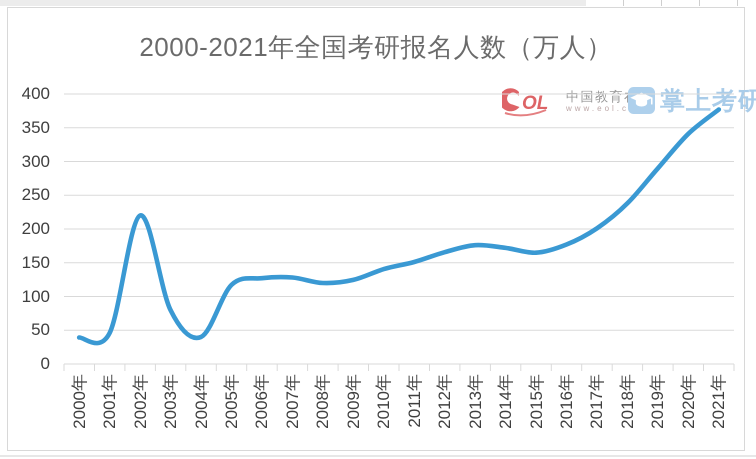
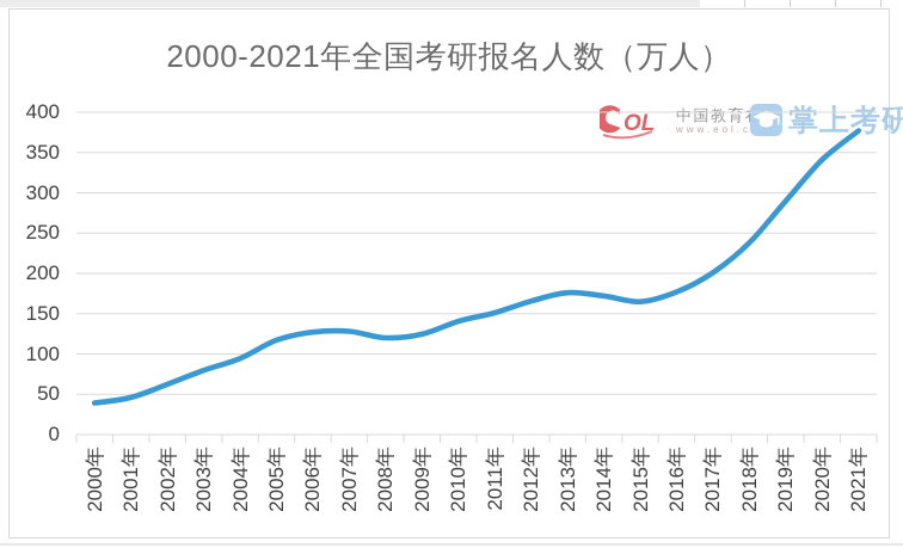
2002年: 220 -> 60
2004年: 40 -> 90
